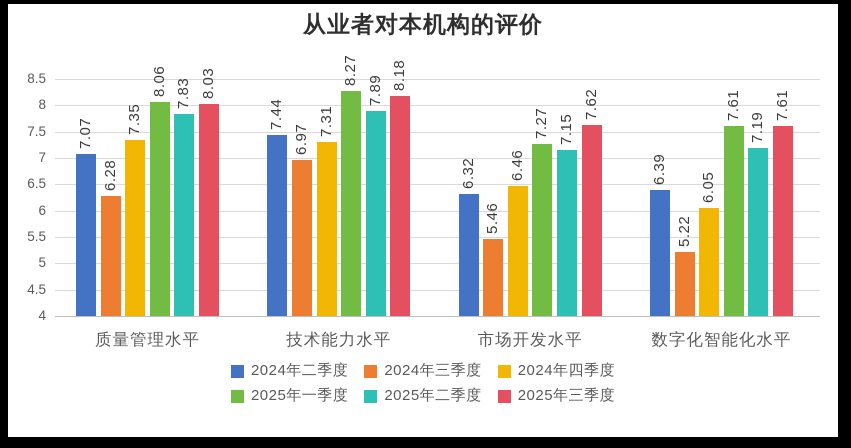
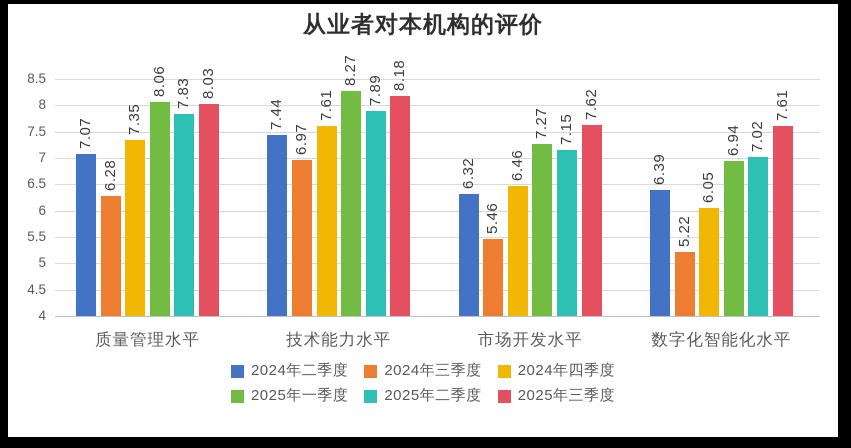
2024年四季度/技术能力水平: 7.31 -> 7.61
2025年一季度/数字化智能化水平: 7.61 -> 6.94
2025年二季度/数字化智能化水平: 7.19 -> 7.02
